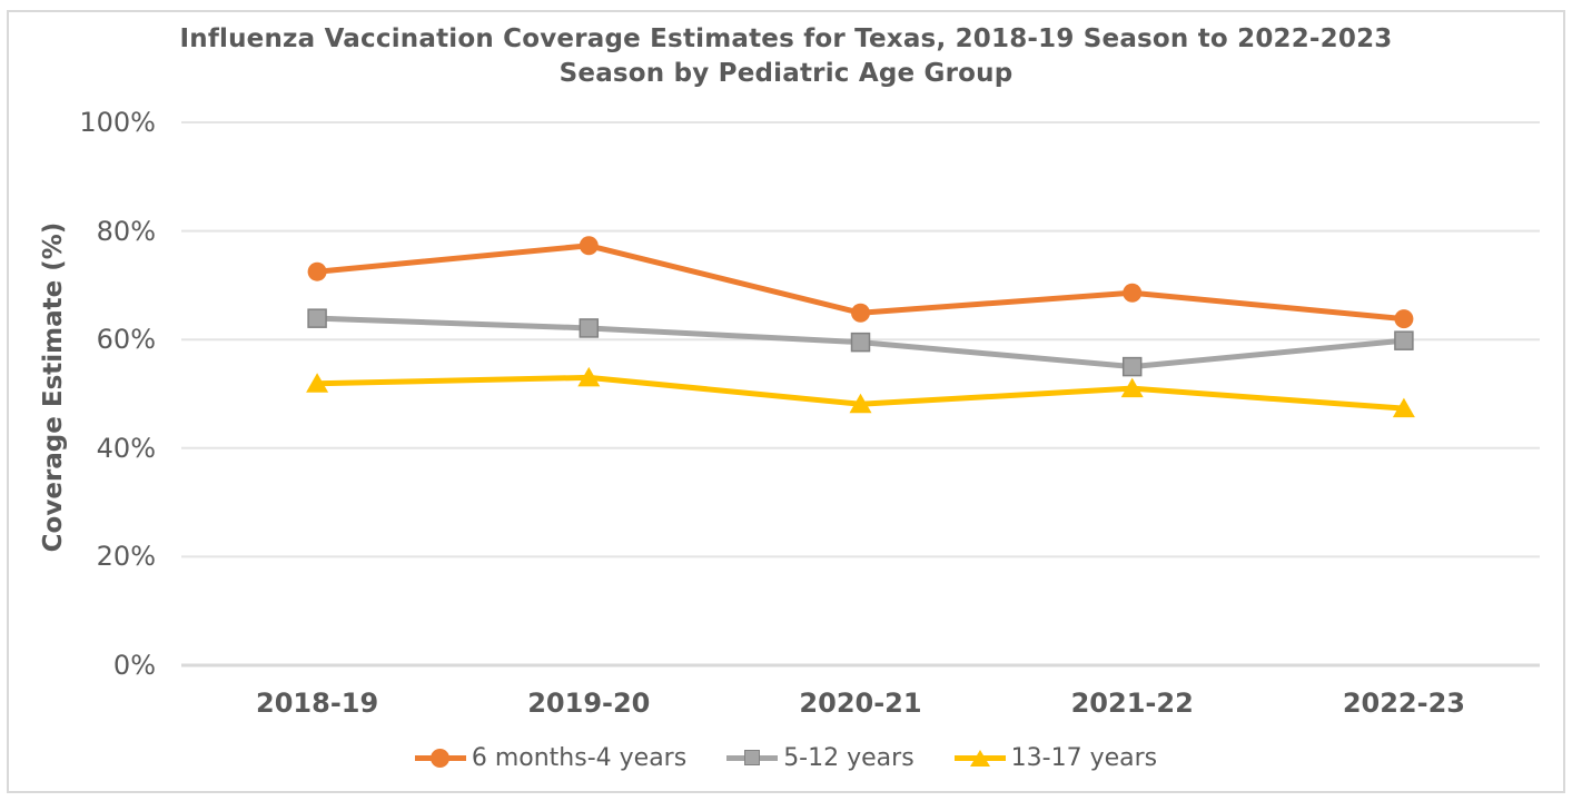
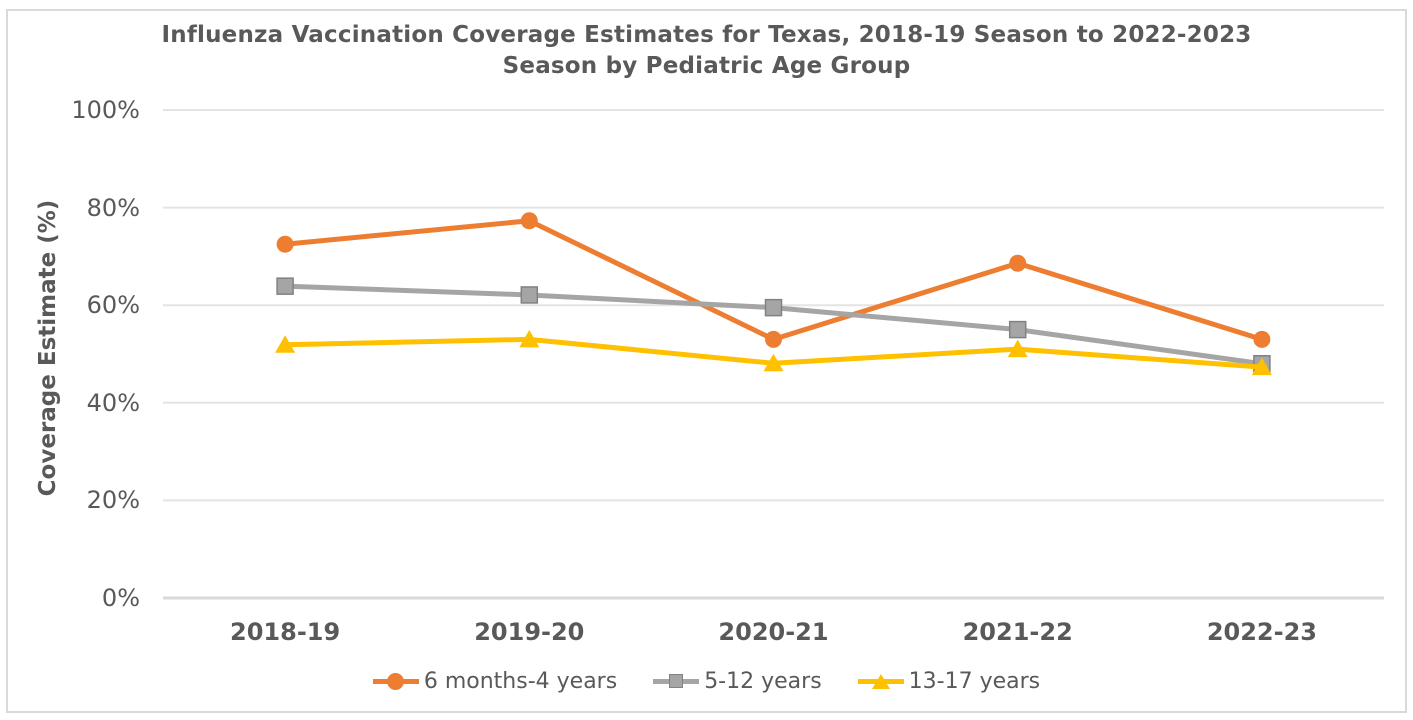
6 months-4 years/2020-21: 65% -> 53%
6 months-4 years/2022-23: 64% -> 53%
5-12 years/2022-23: 60% -> 48%
